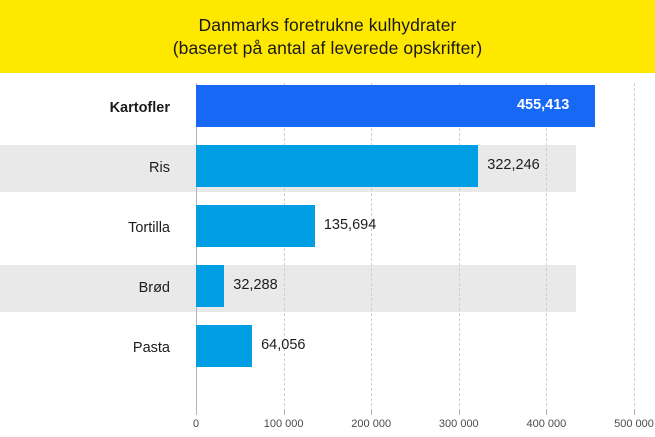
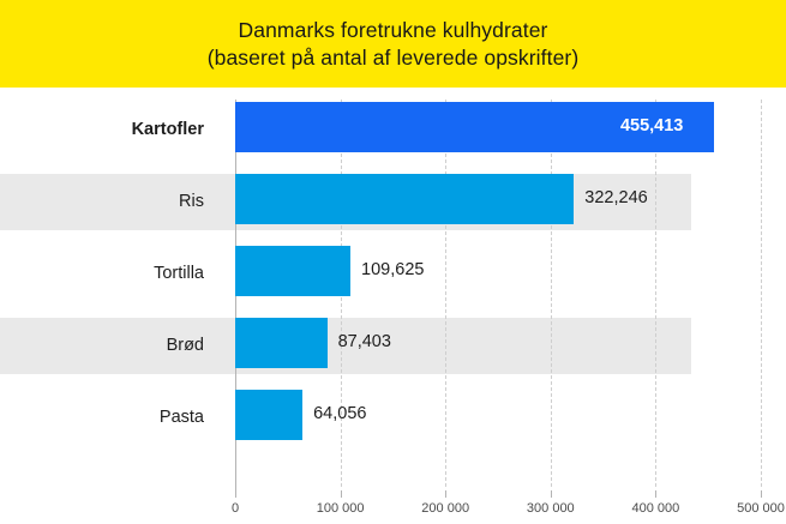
Tortilla: 135,694 -> 109,625
Brød: 32,288 -> 87,403
